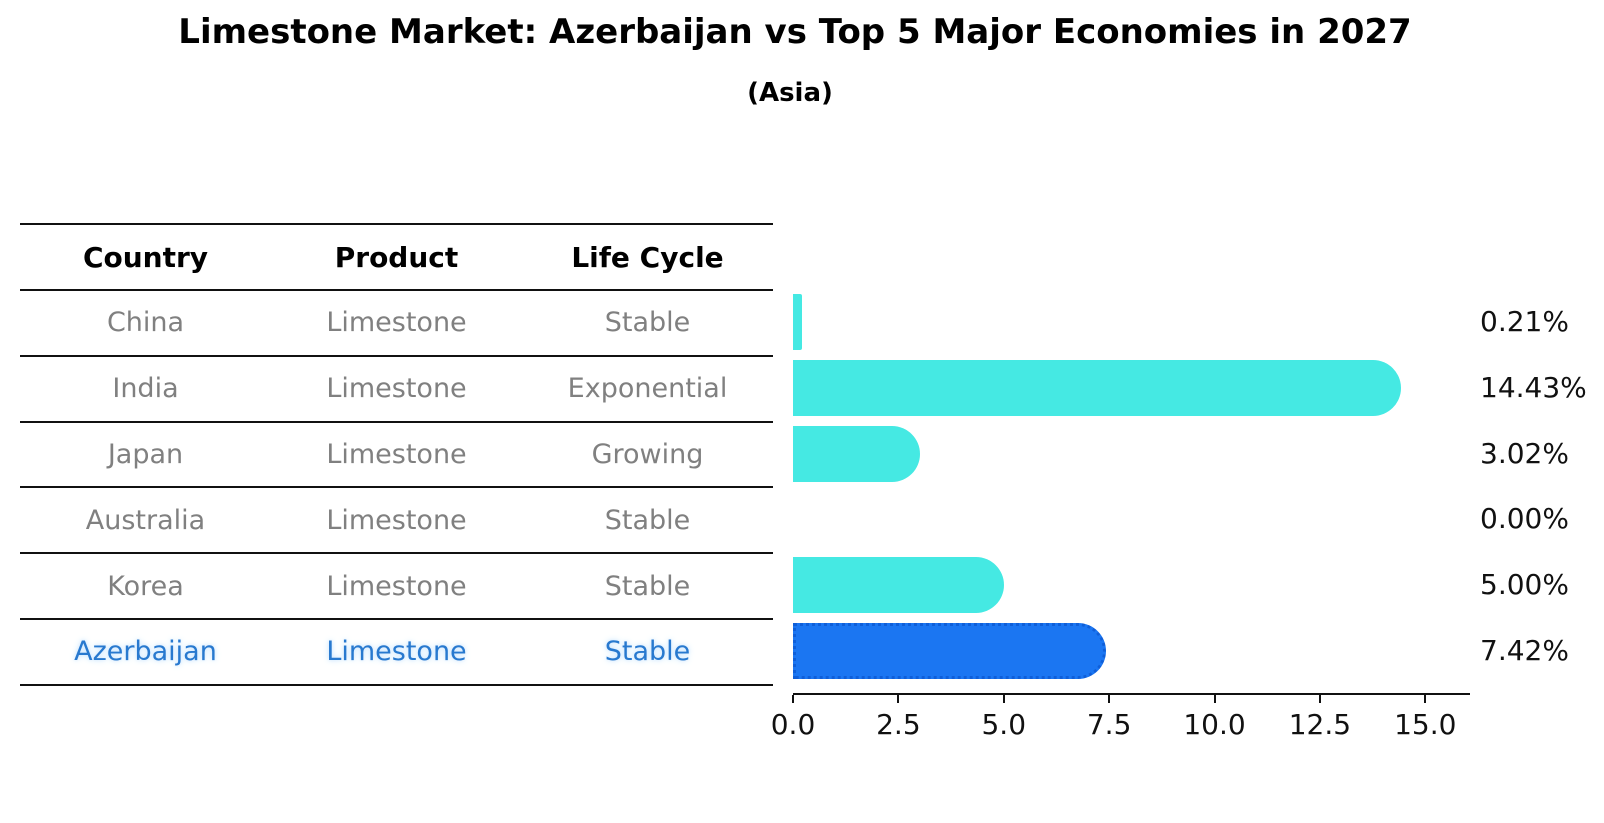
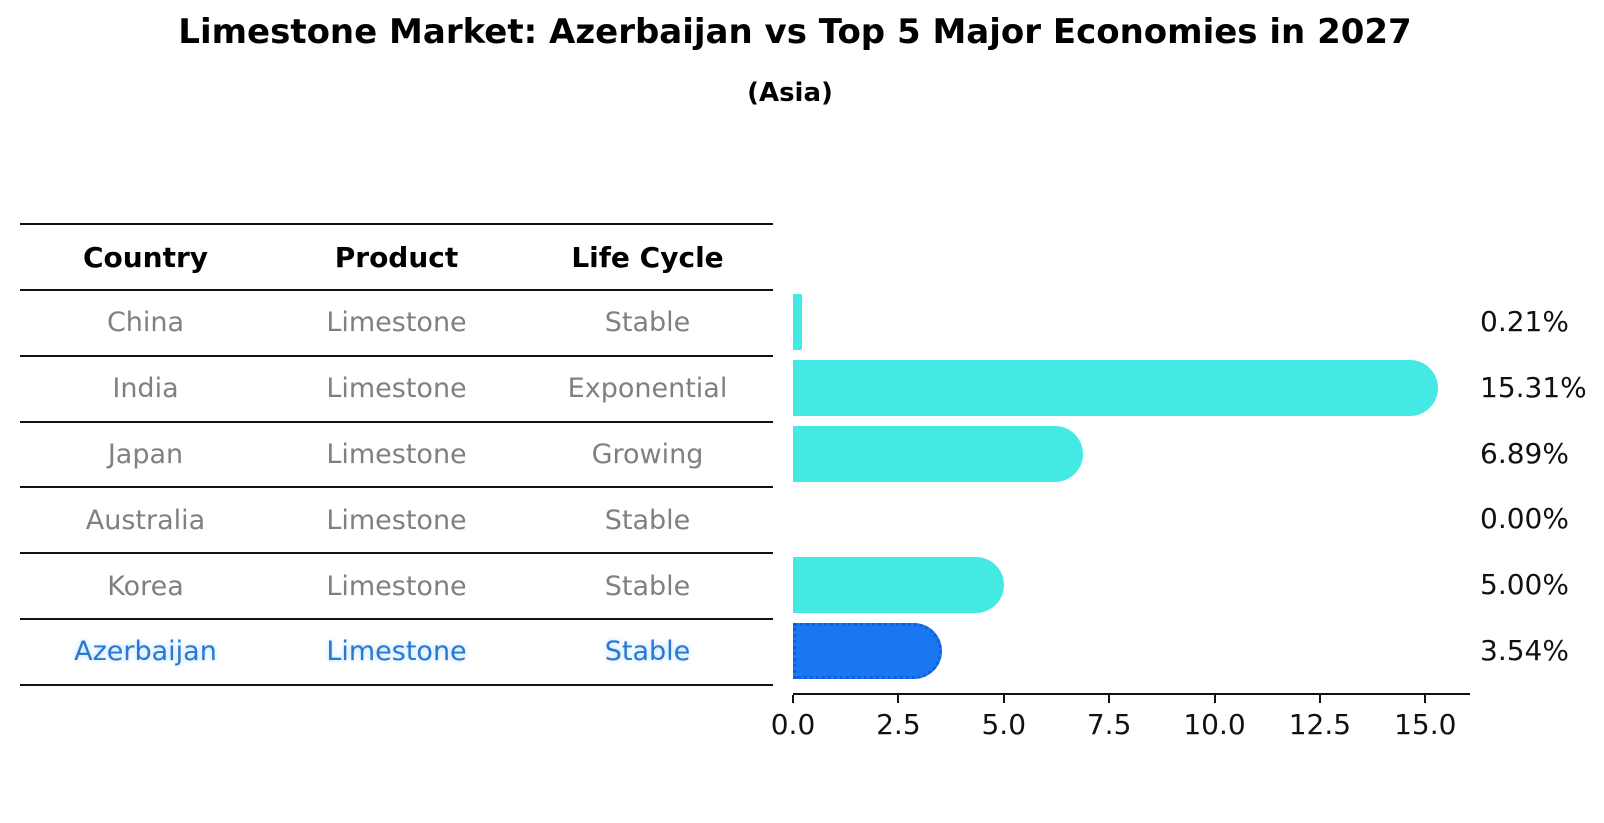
India: 14.43% -> 15.31%
Japan: 3.02% -> 6.89%
Azerbaijan: 7.42% -> 3.54%
